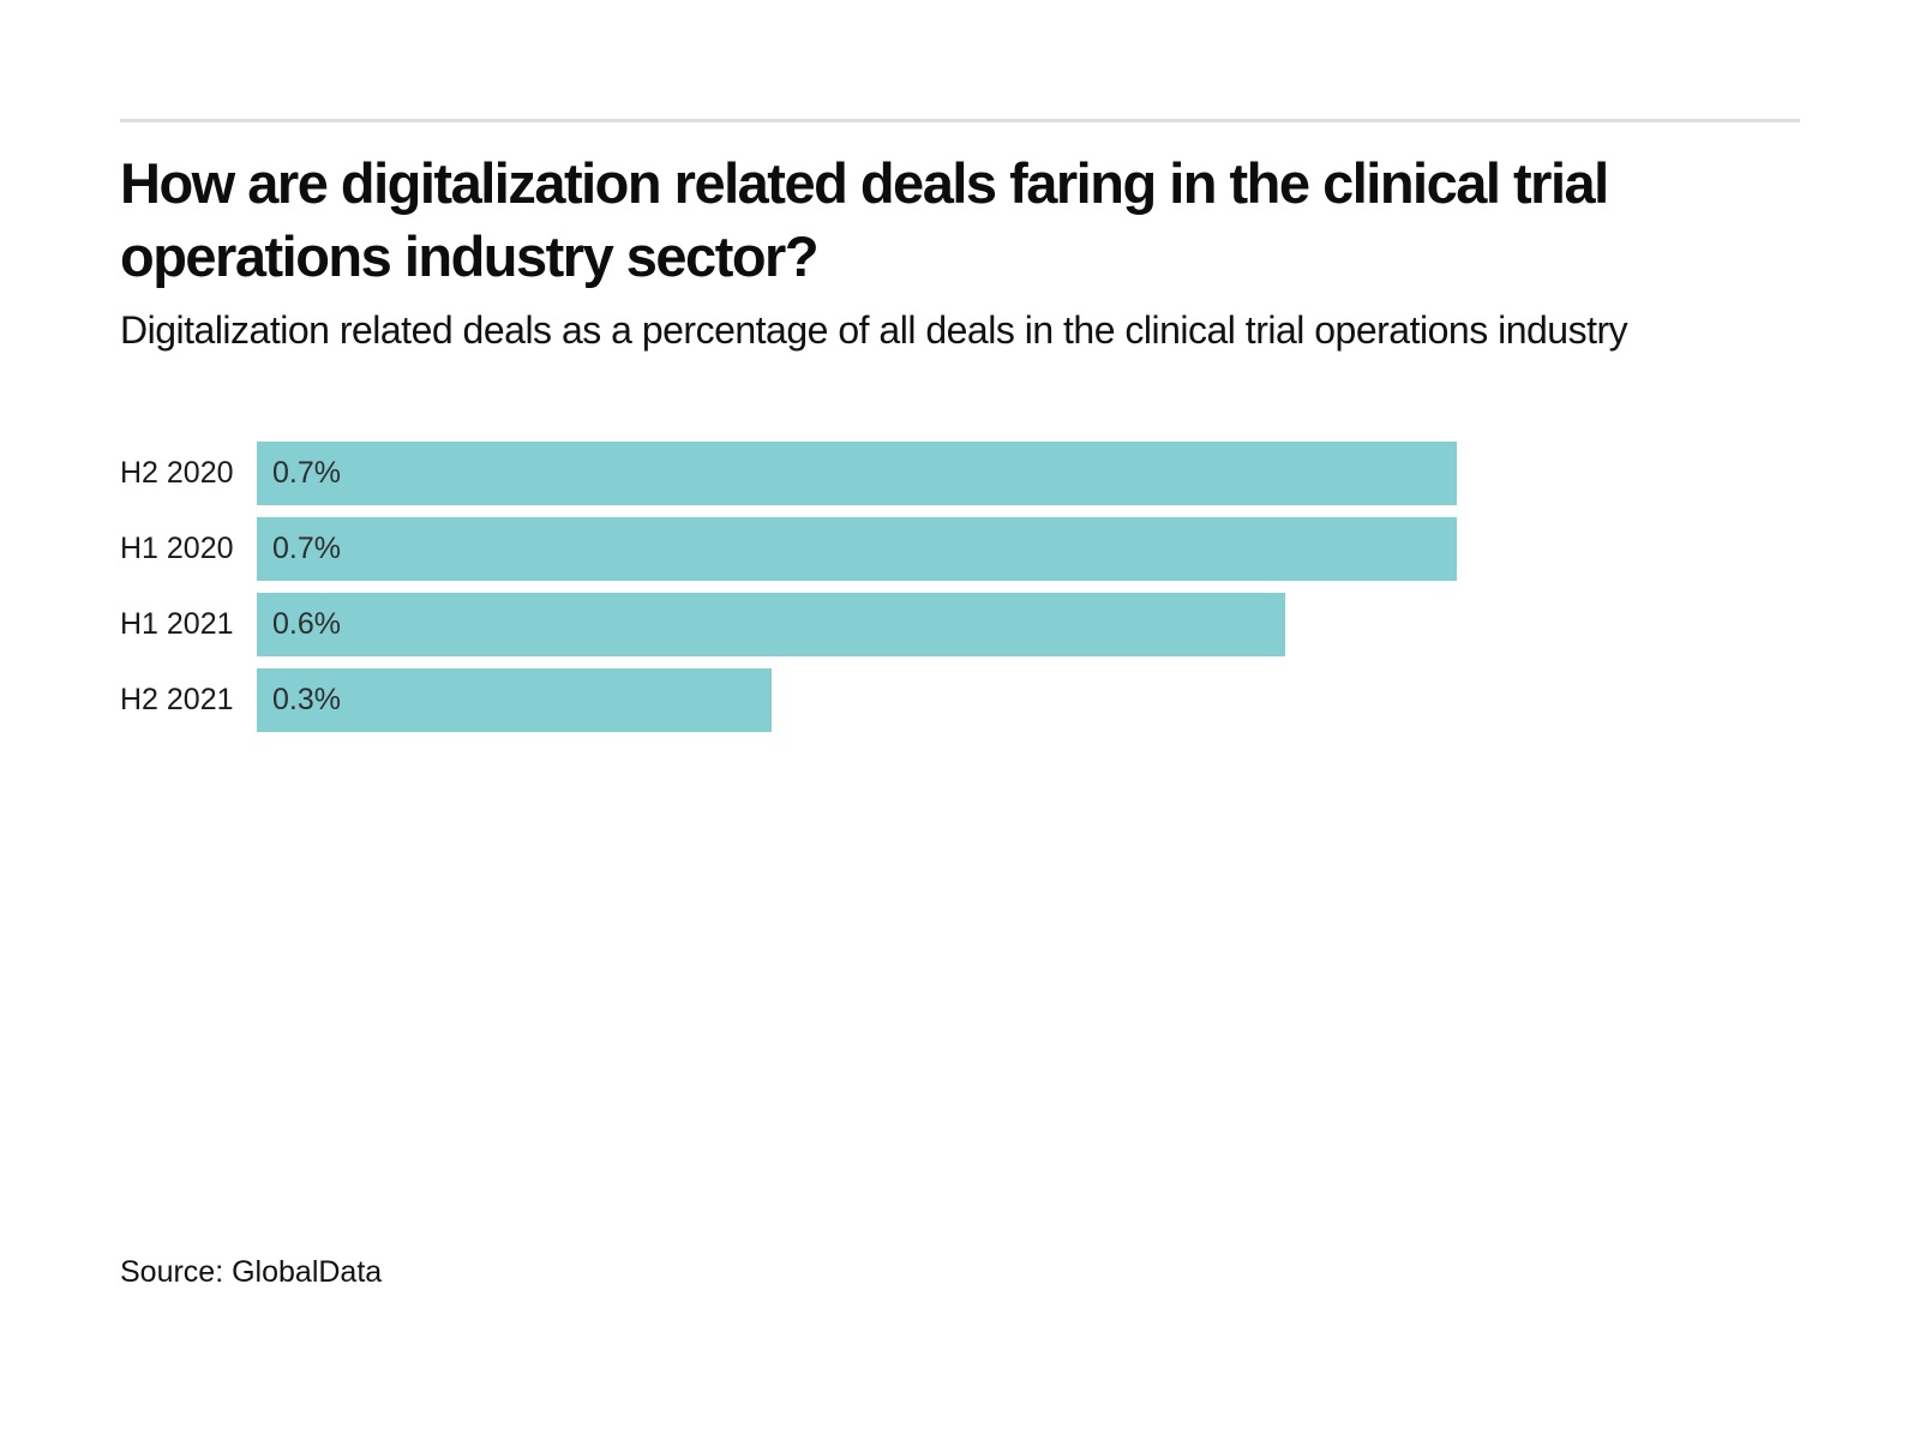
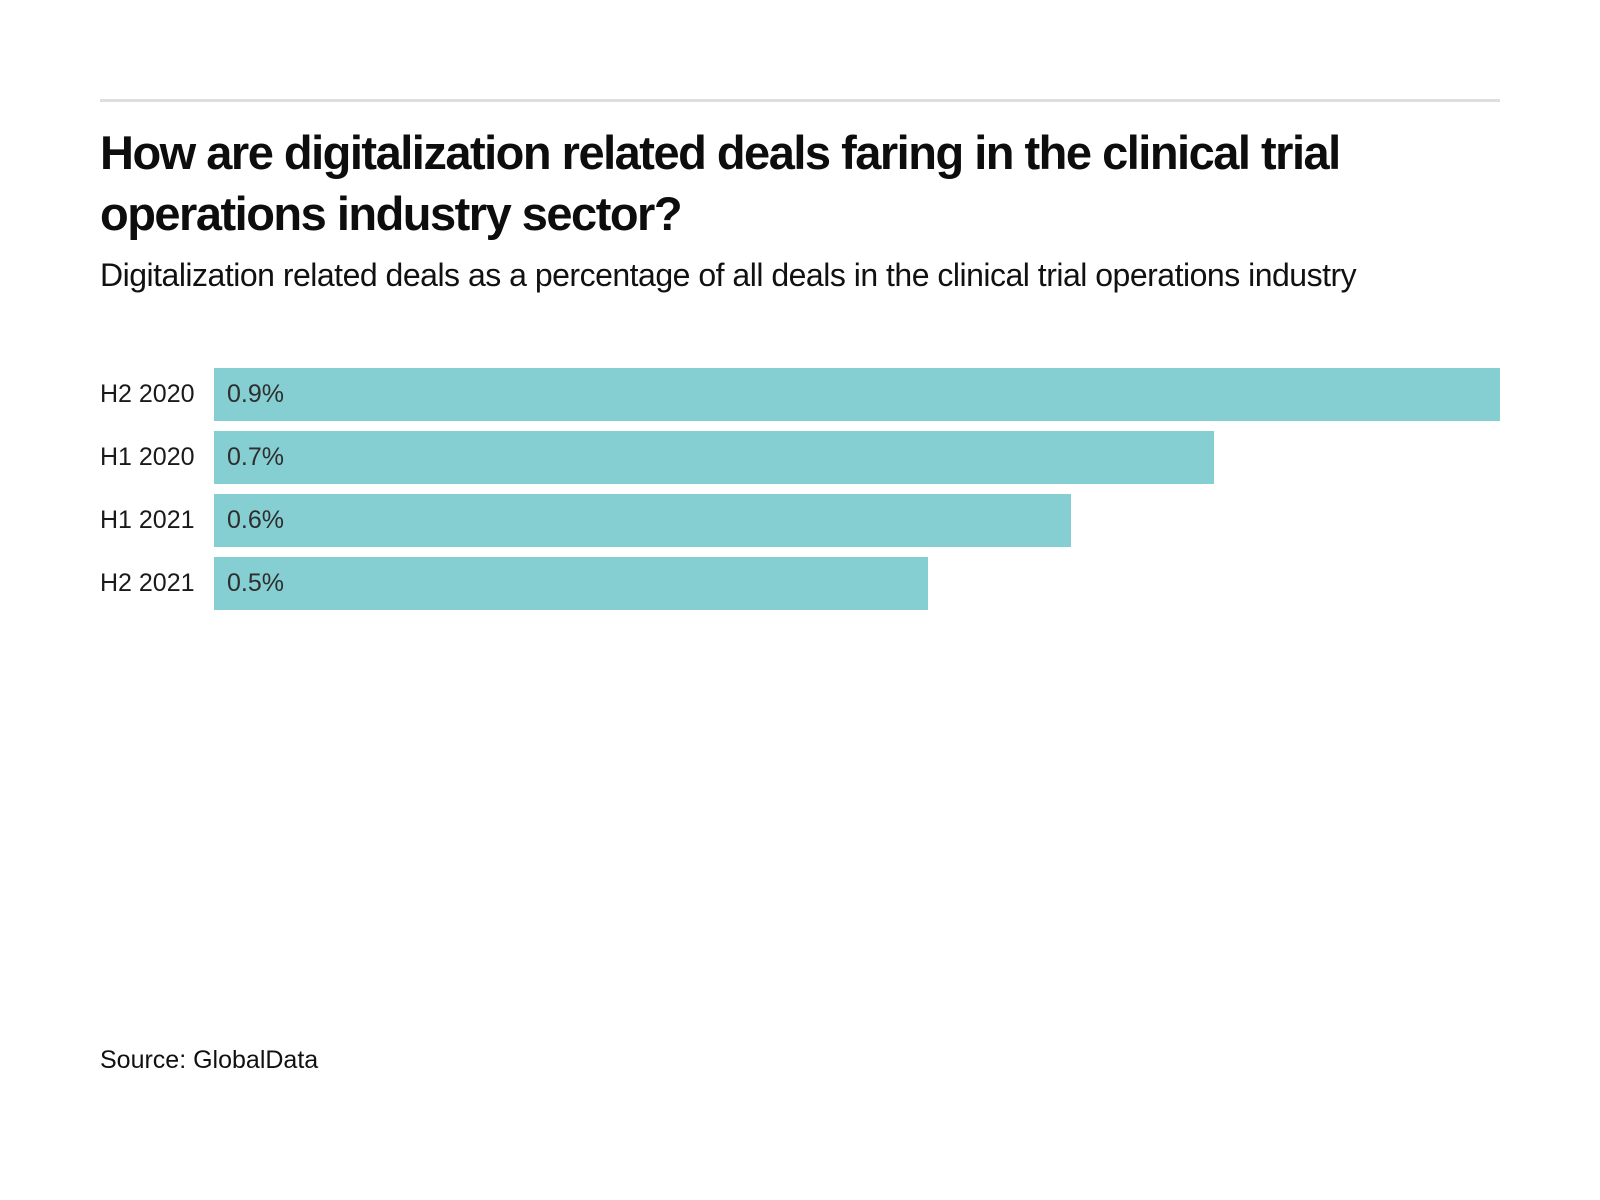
H2 2020: 0.7% -> 0.9%
H2 2021: 0.3% -> 0.5%
